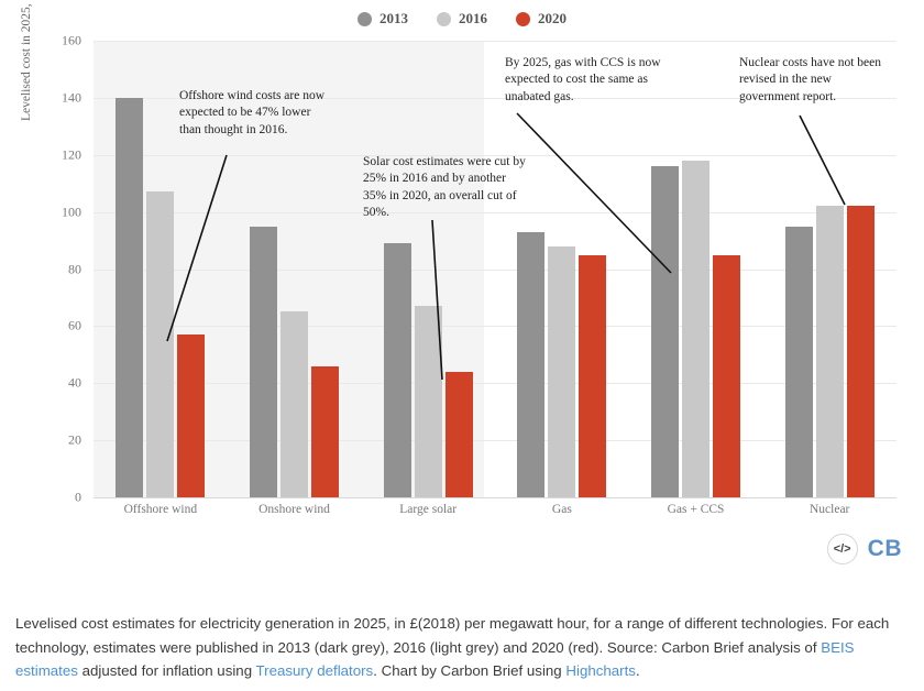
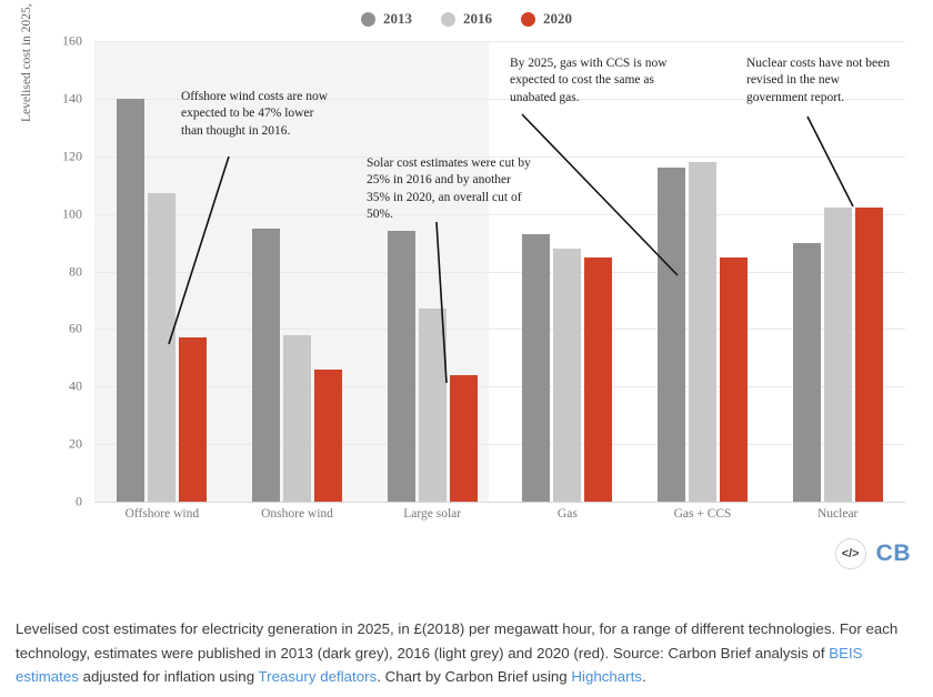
2016/Onshore wind: 65 -> 58
2013/Large solar: 89 -> 94
2013/Nuclear: 95 -> 90
